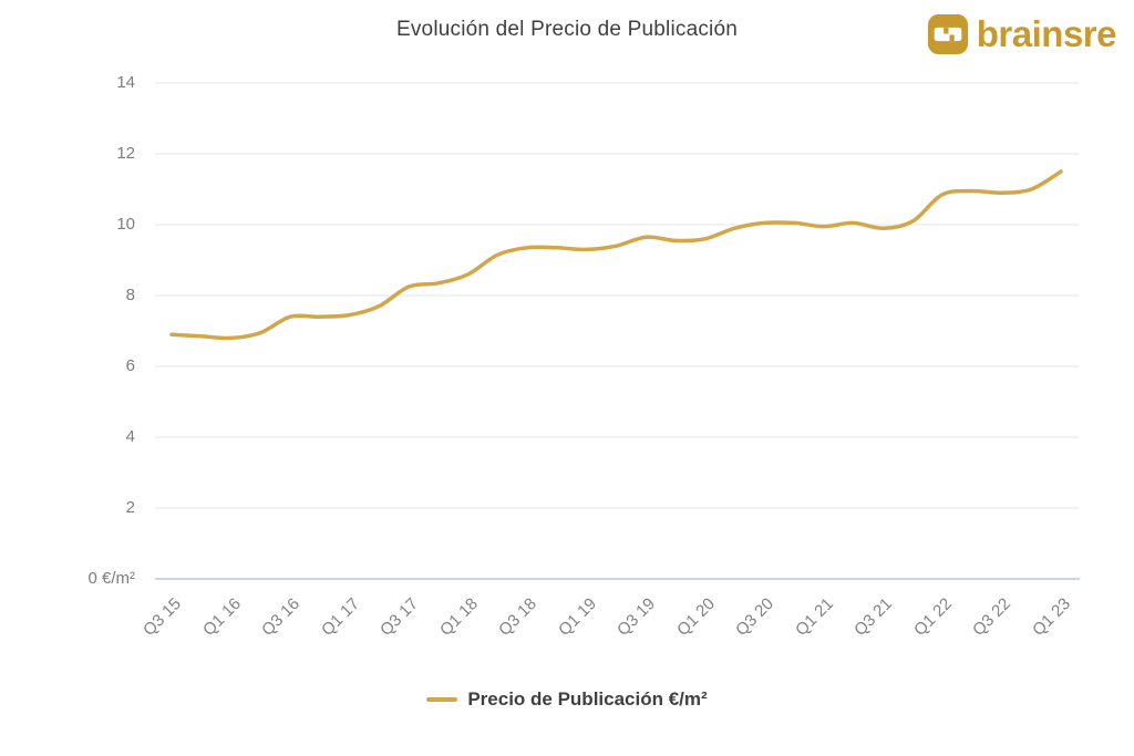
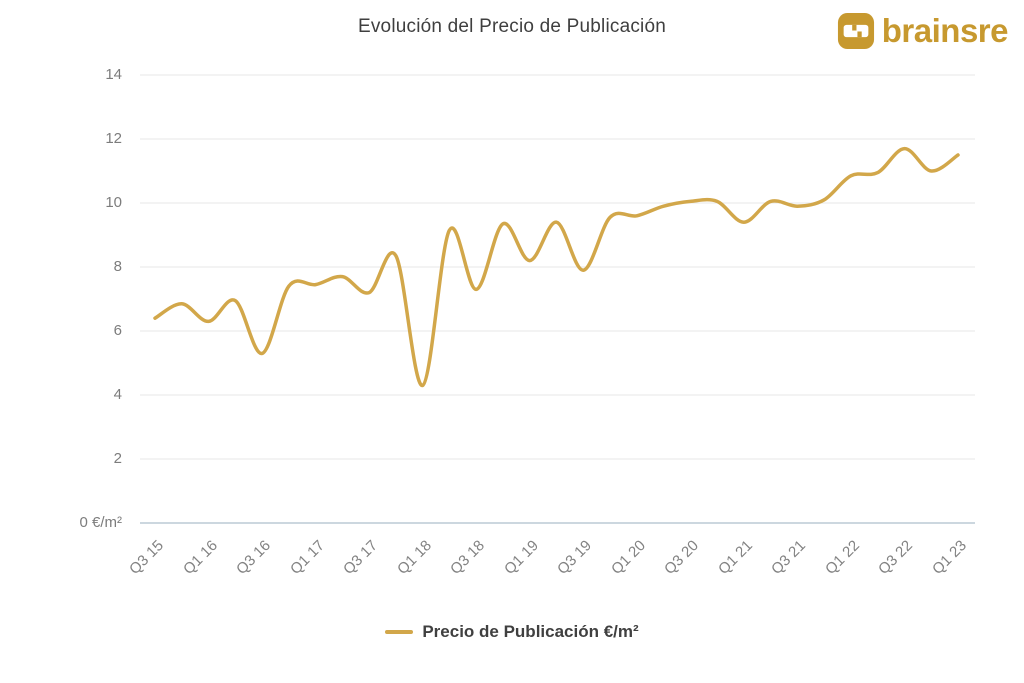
Q3 15: 6.9 -> 6.4
Q1 16: 6.8 -> 6.3
Q3 16: 7.4 -> 5.3
Q3 17: 8.2 -> 7.2
Q1 18: 8.6 -> 4.3
Q3 18: 9.3 -> 7.3
Q1 19: 9.3 -> 8.2
Q3 19: 9.7 -> 7.9
Q1 21: 9.9 -> 9.4
Q3 22: 10.9 -> 11.7
